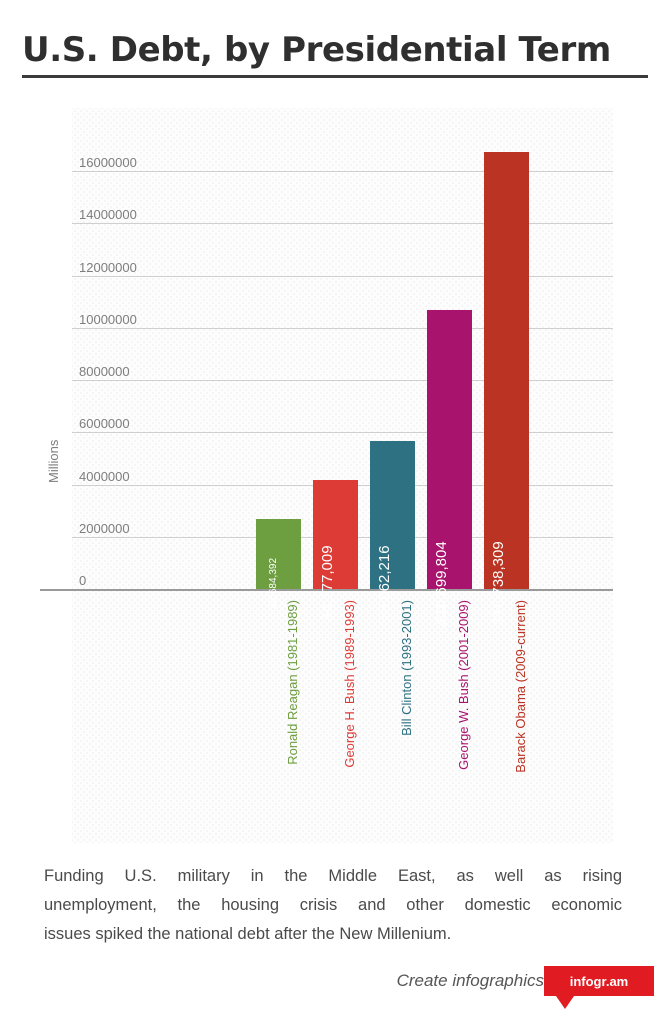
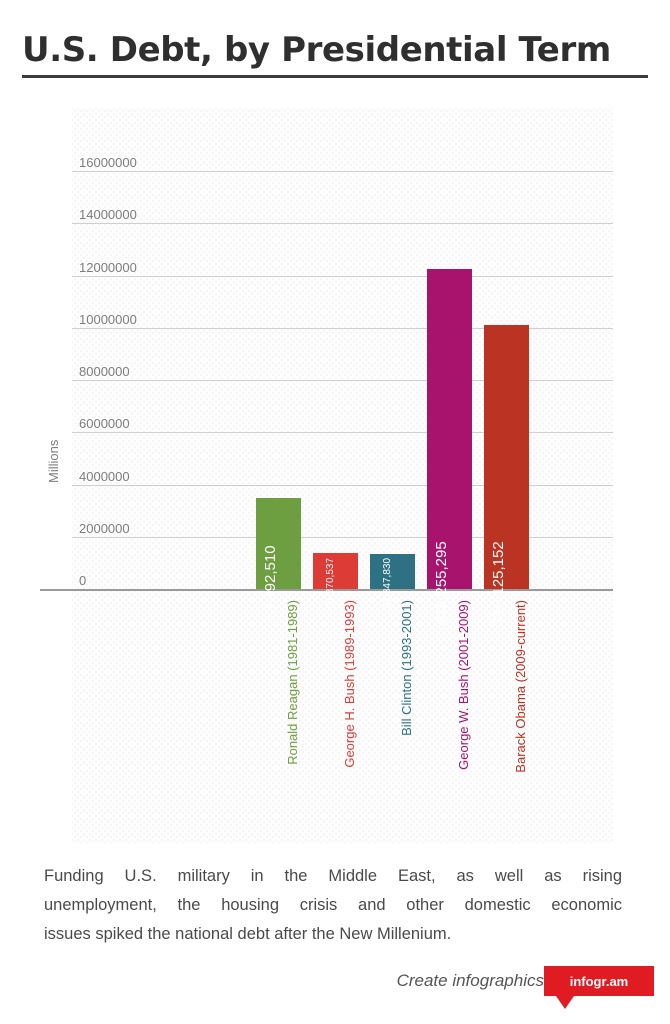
Ronald Reagan (1981-1989): $2,684,392 -> $3,492,510
George H. Bush (1989-1993): $4,177,009 -> $1,370,537
Bill Clinton (1993-2001): $5,662,216 -> $1,347,830
George W. Bush (2001-2009): $10,699,804 -> $12,255,295
Barack Obama (2009-current): $16,738,309 -> $10,125,152
